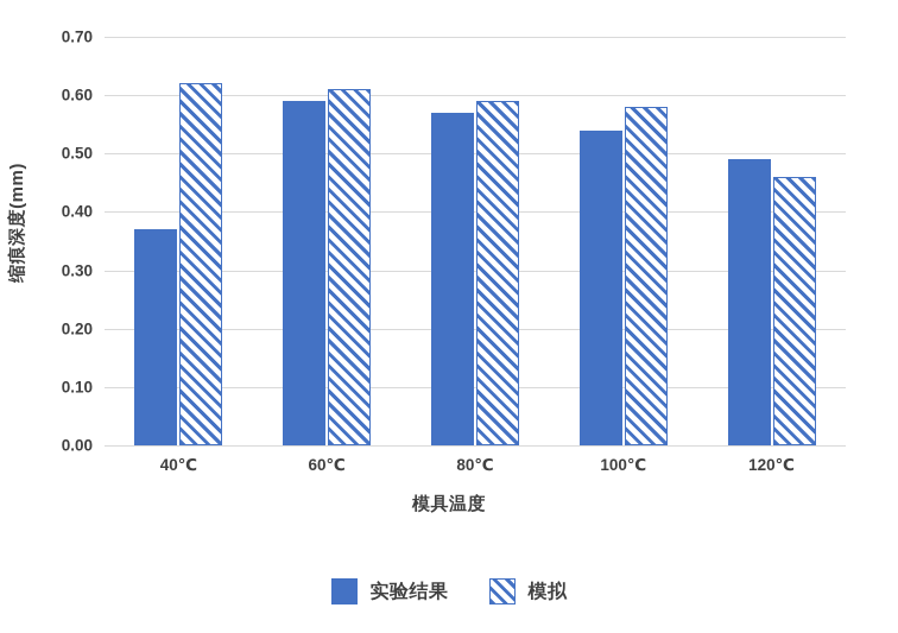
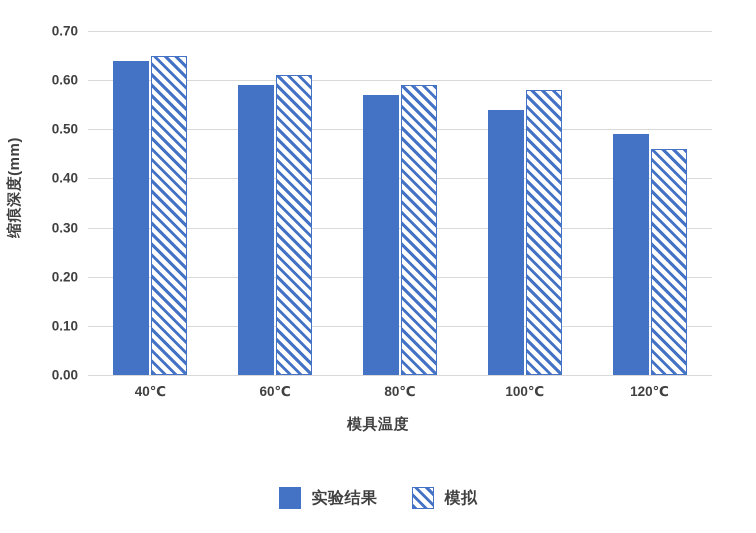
实验结果/40℃: 0.37 -> 0.64
模拟/40℃: 0.62 -> 0.65
